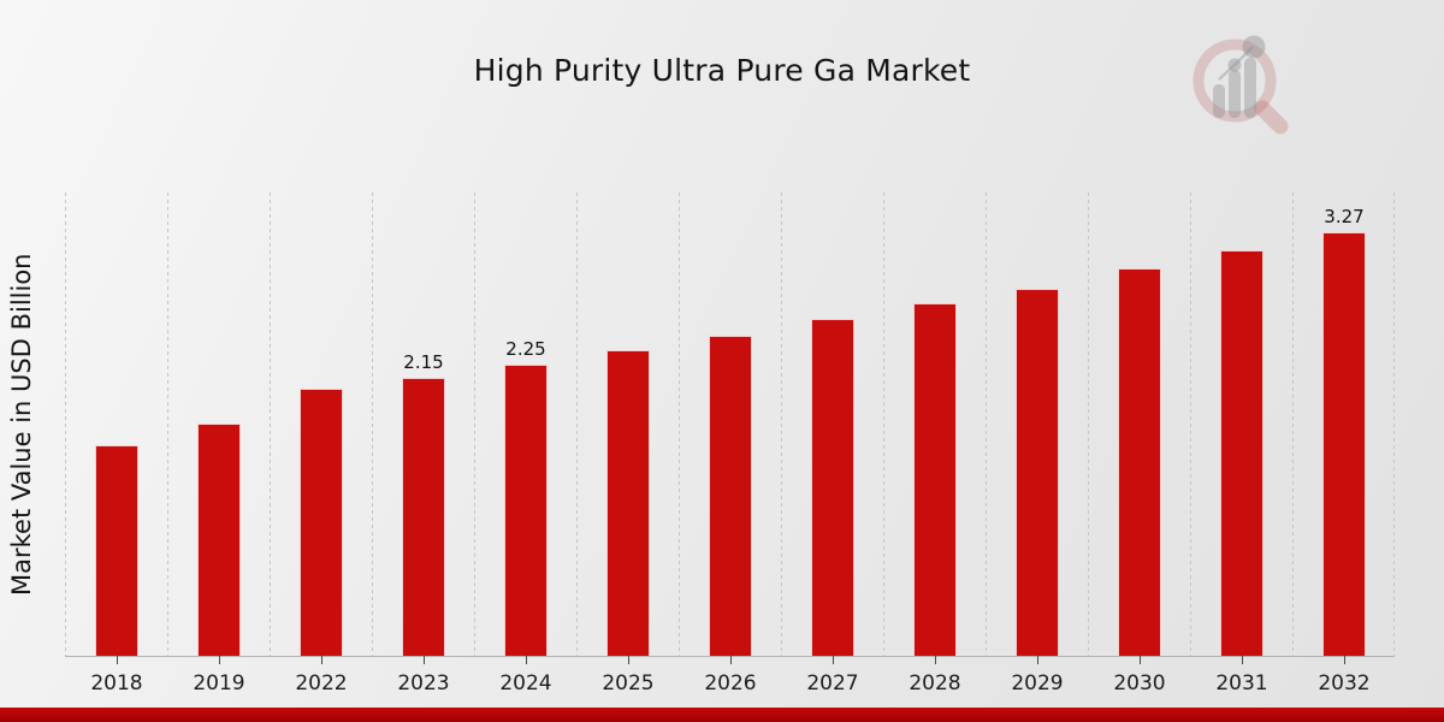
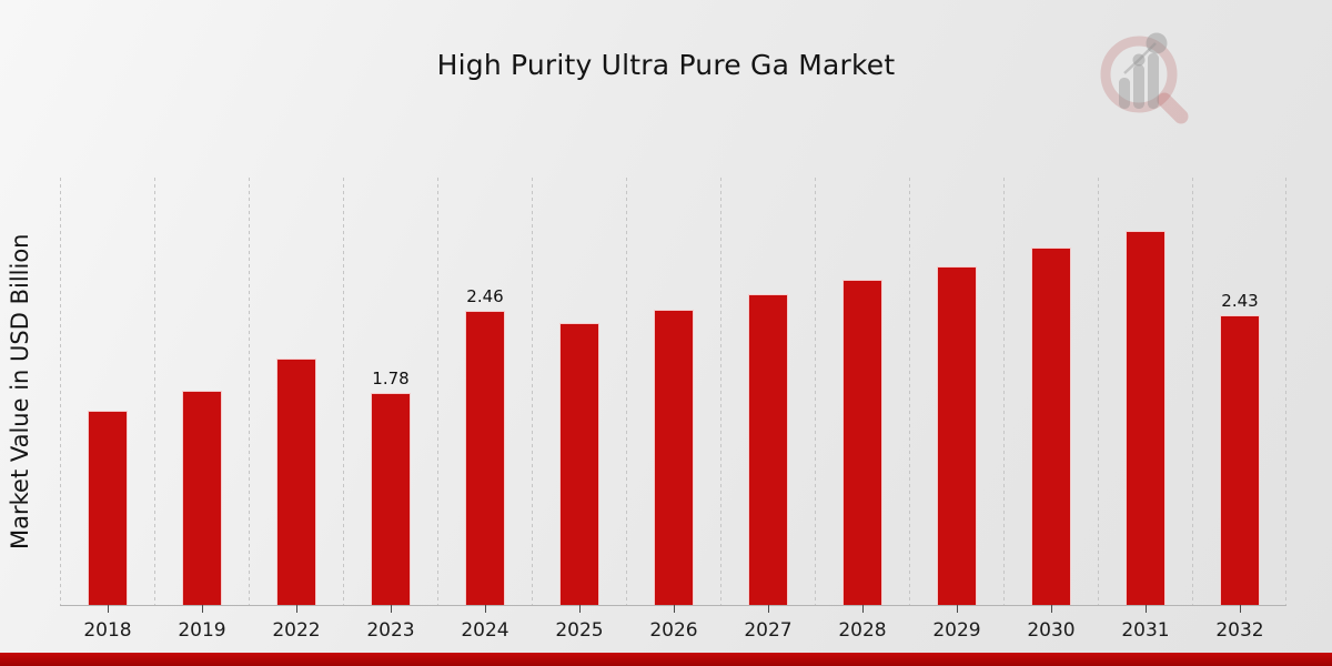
2023: 2.15 -> 1.78
2024: 2.25 -> 2.46
2032: 3.27 -> 2.43
